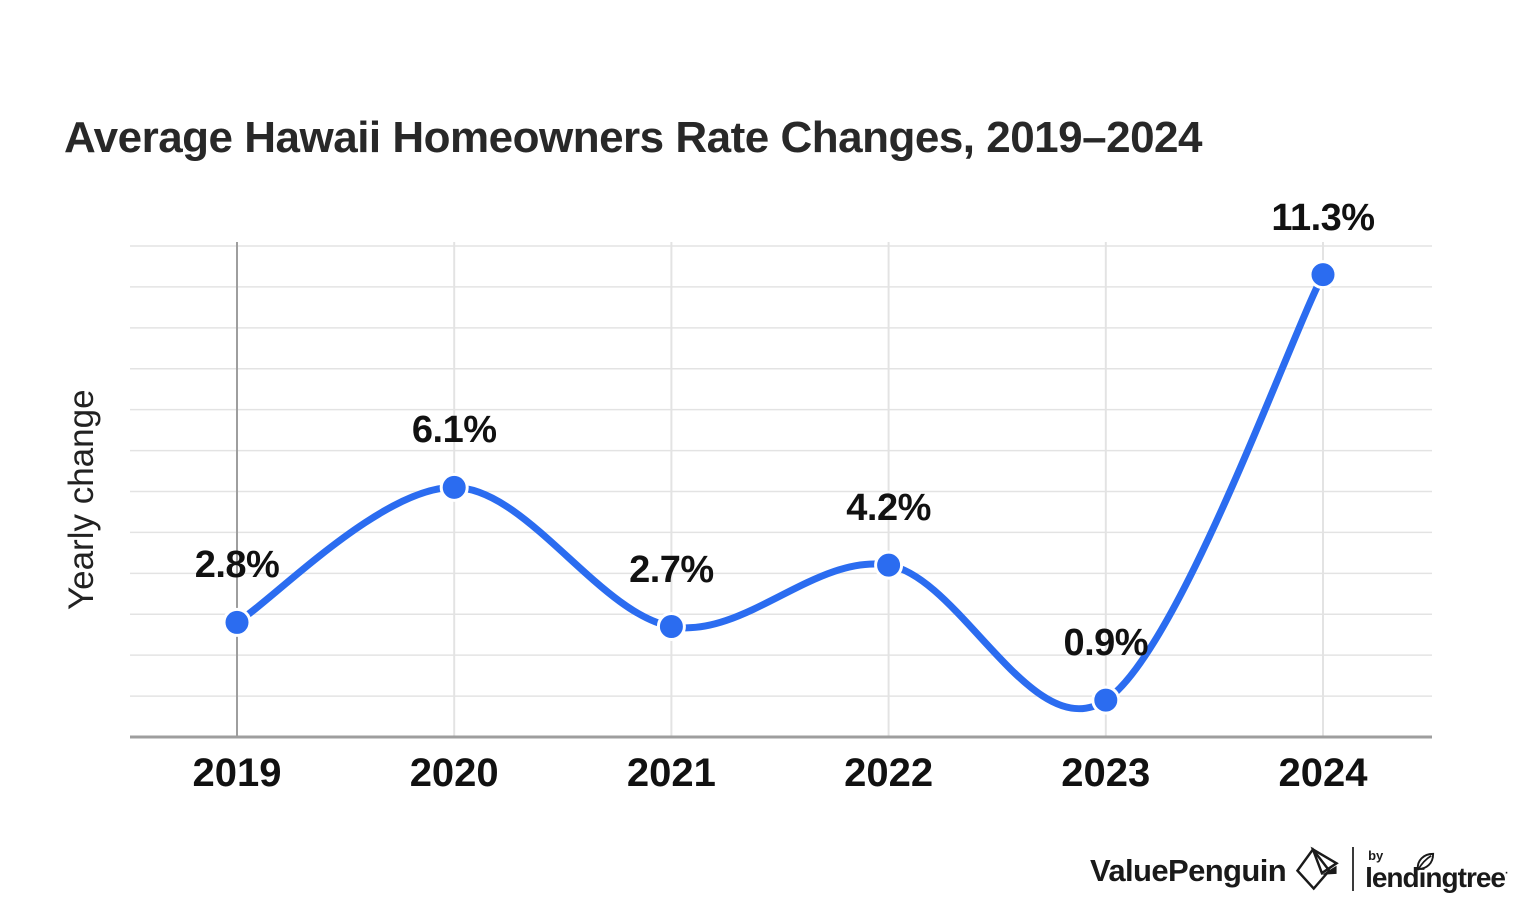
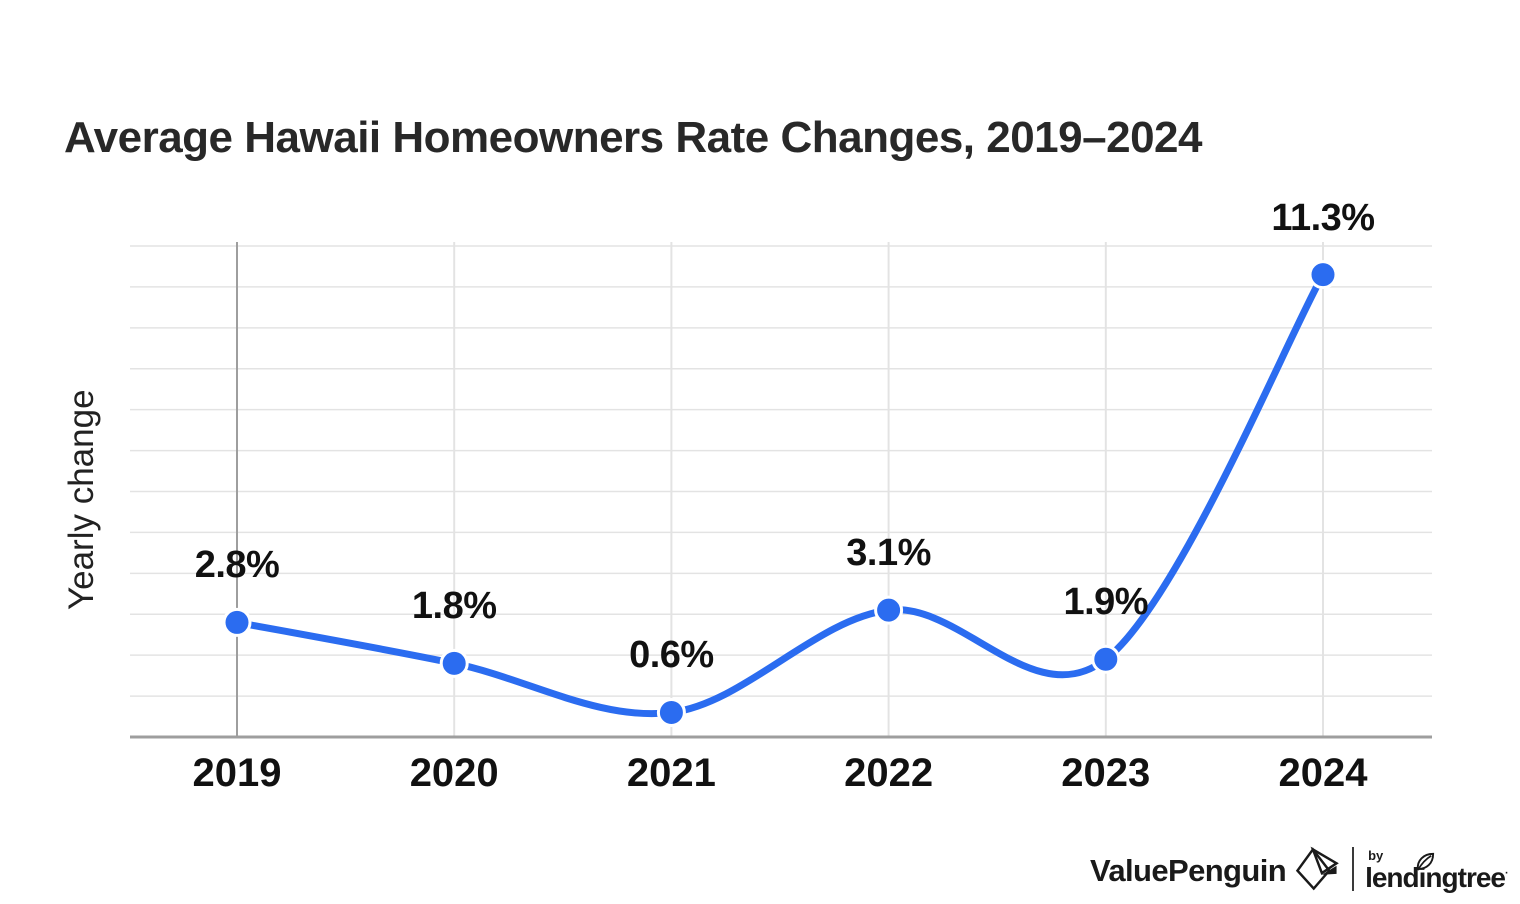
2020: 6.1% -> 1.8%
2021: 2.7% -> 0.6%
2022: 4.2% -> 3.1%
2023: 0.9% -> 1.9%
